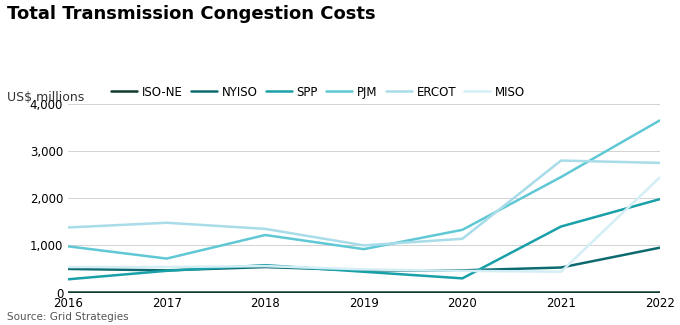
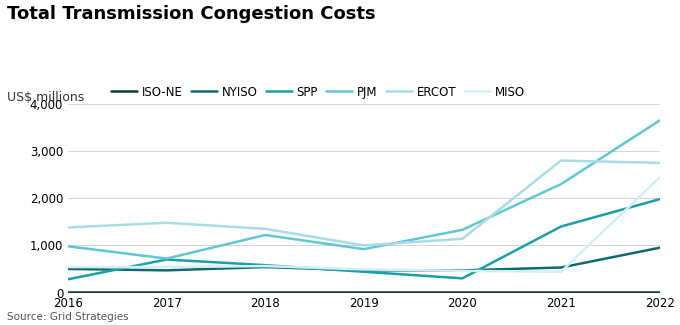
SPP/2017: 460 -> 700
PJM/2021: 2,450 -> 2,300
